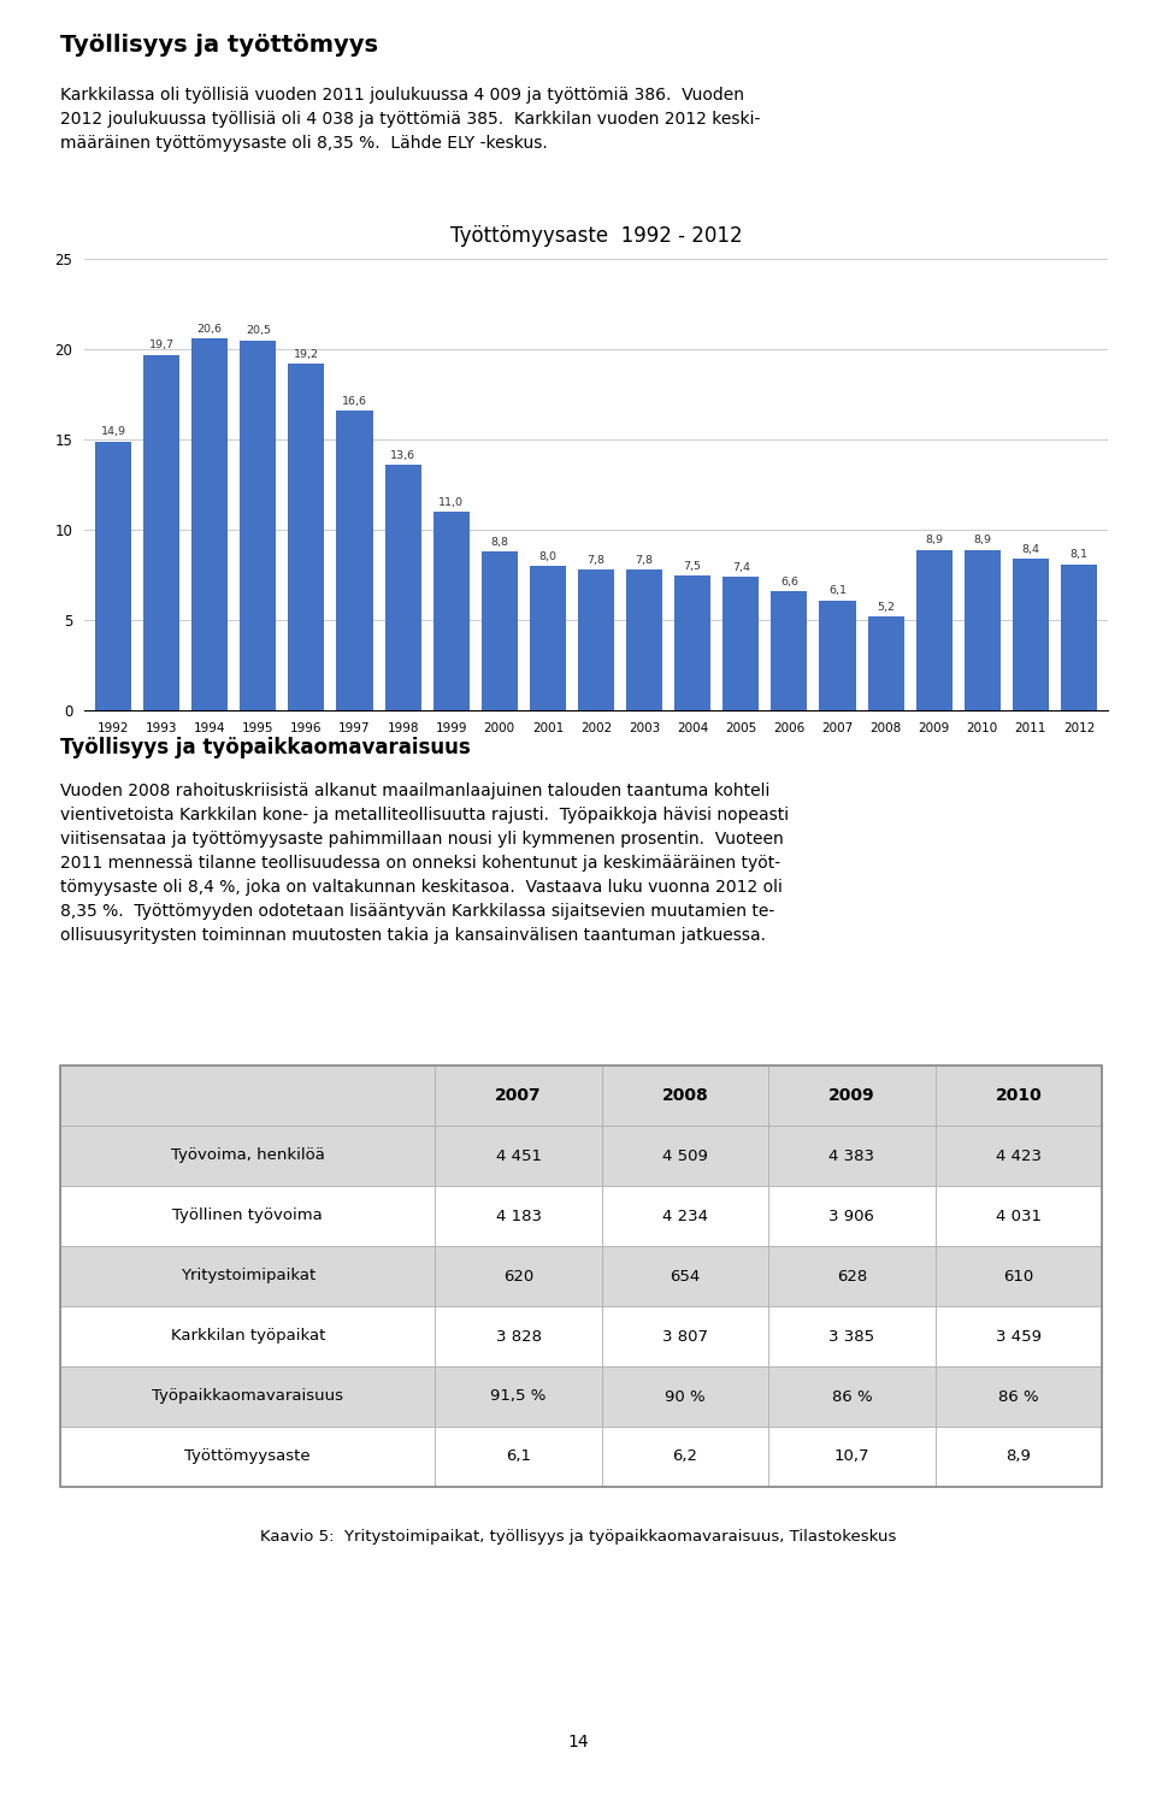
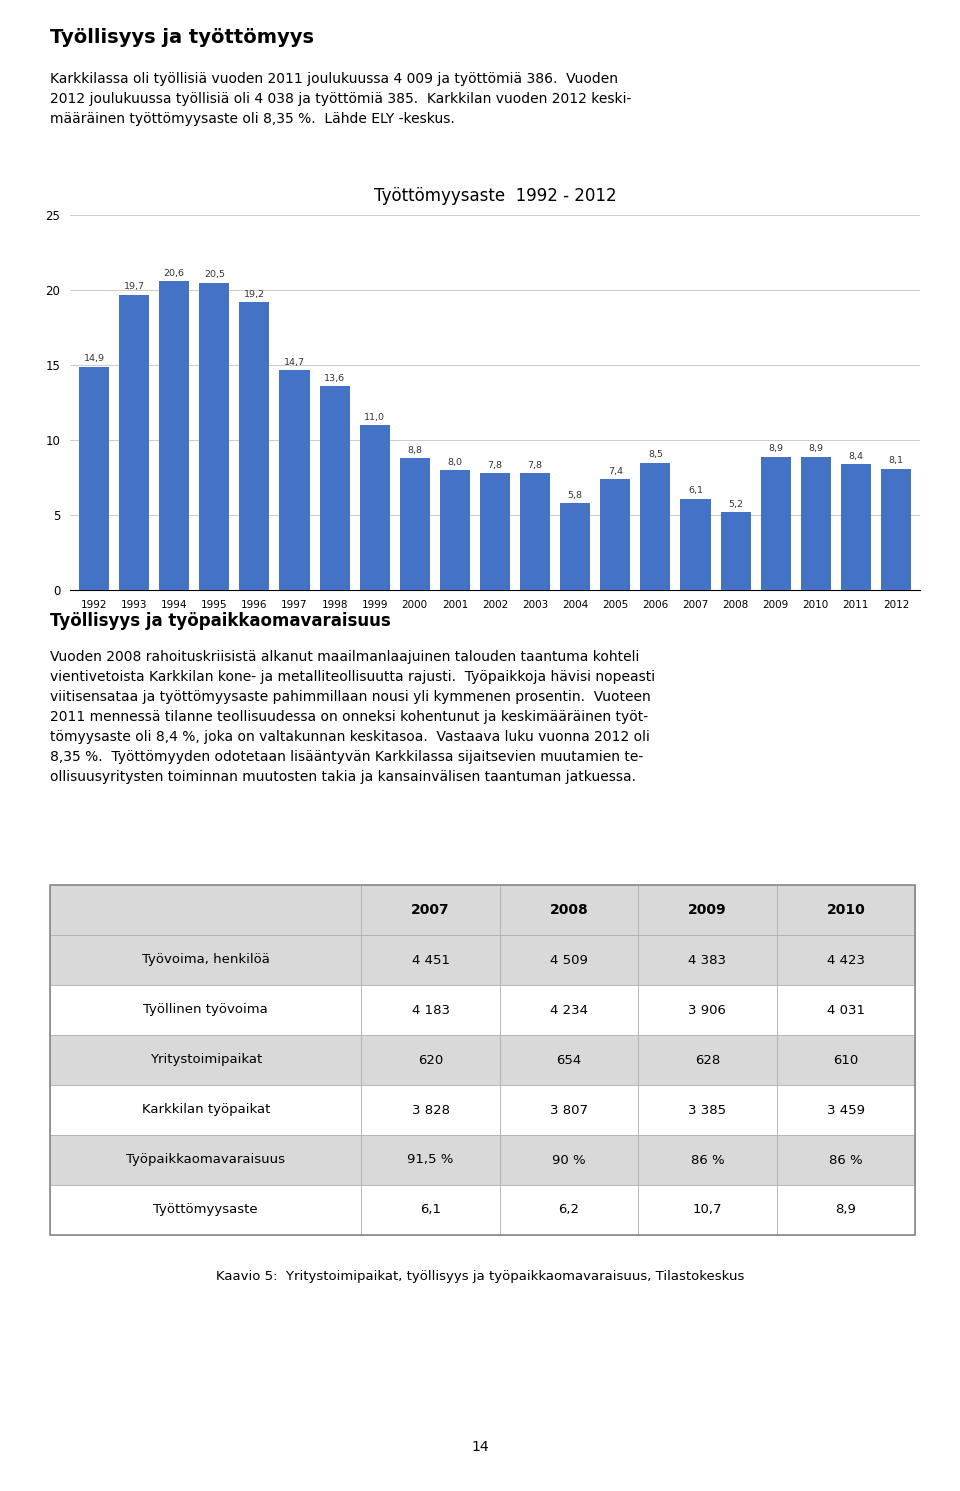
1997: 16,6 -> 14,7
2004: 7,5 -> 5,8
2006: 6,6 -> 8,5
